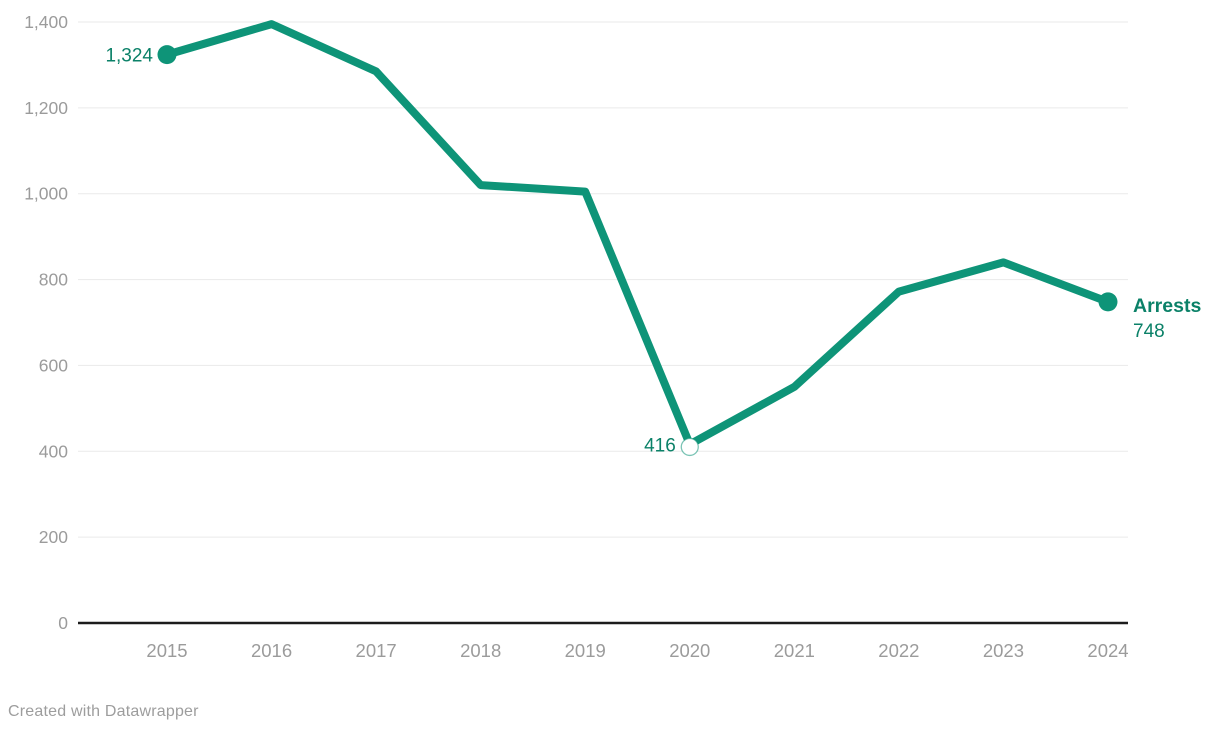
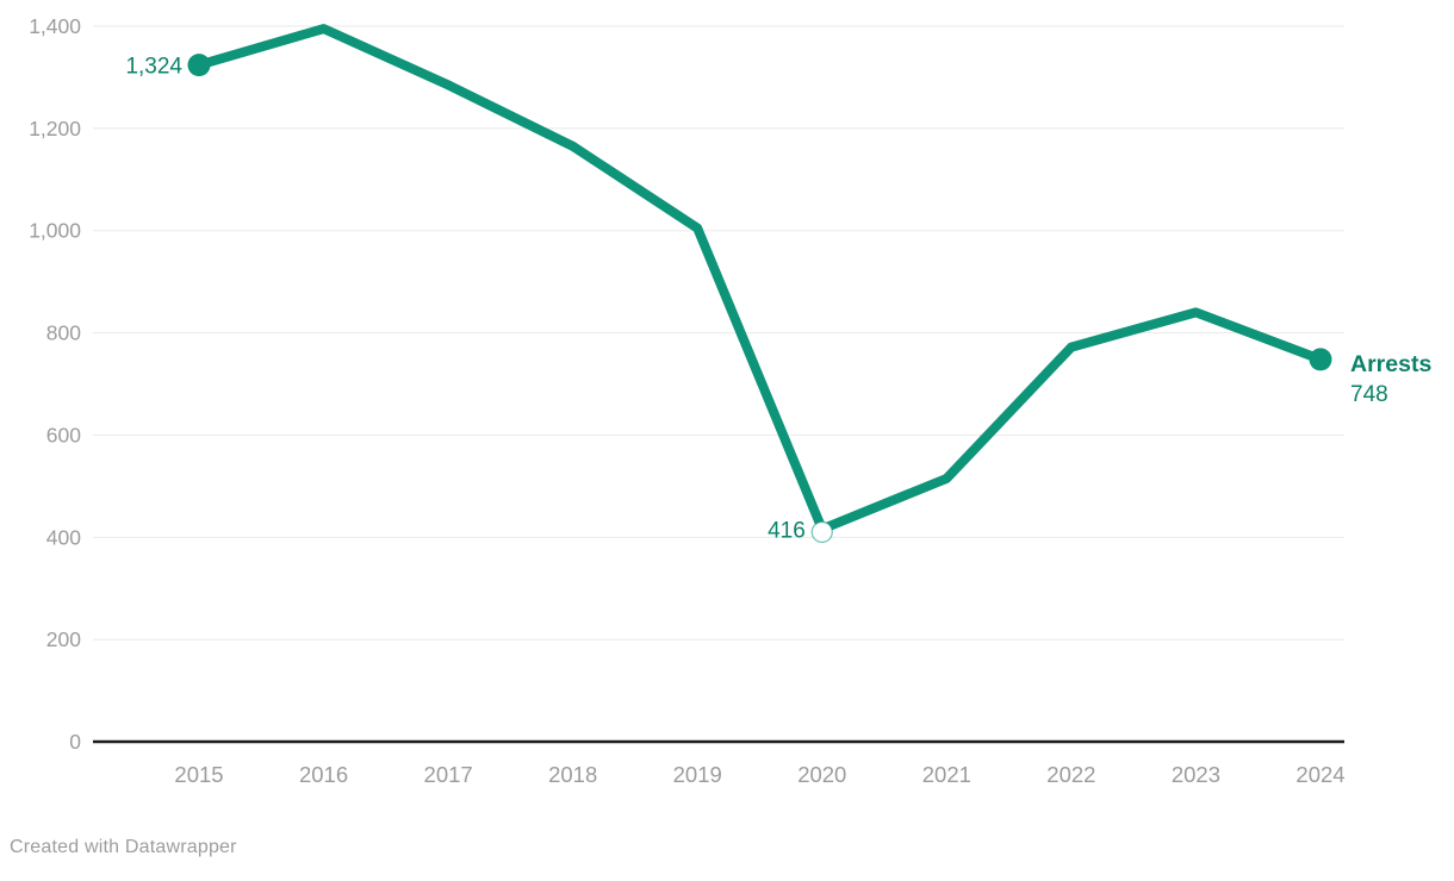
2018: 1020 -> 1160
2021: 550 -> 520
